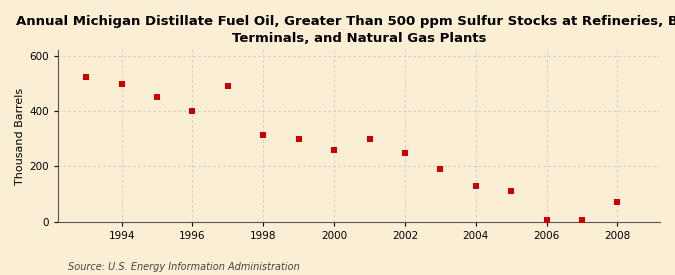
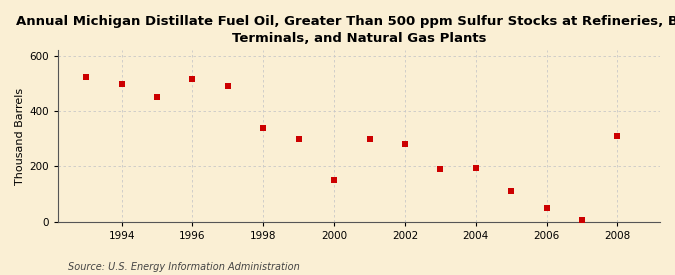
1996: 400 -> 515
1998: 315 -> 340
2000: 260 -> 150
2002: 250 -> 280
2004: 130 -> 195
2006: 5 -> 50
2008: 70 -> 310
